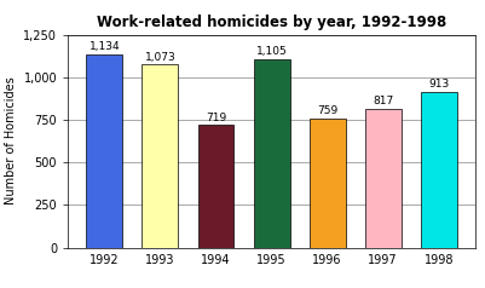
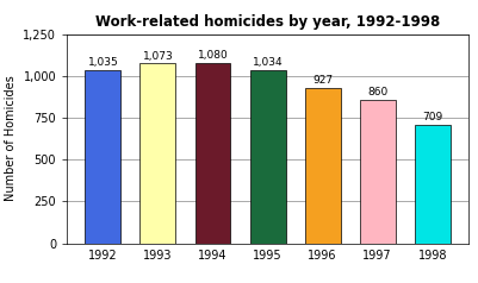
1992: 1,134 -> 1,035
1994: 719 -> 1,080
1995: 1,105 -> 1,034
1996: 759 -> 927
1997: 817 -> 860
1998: 913 -> 709
